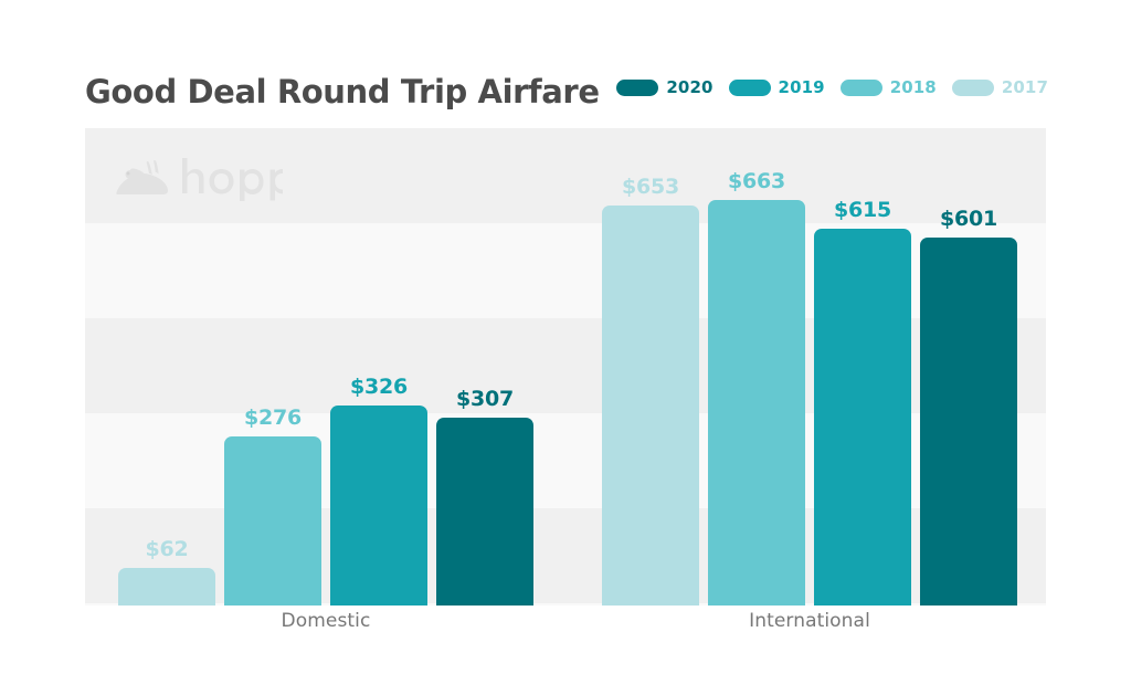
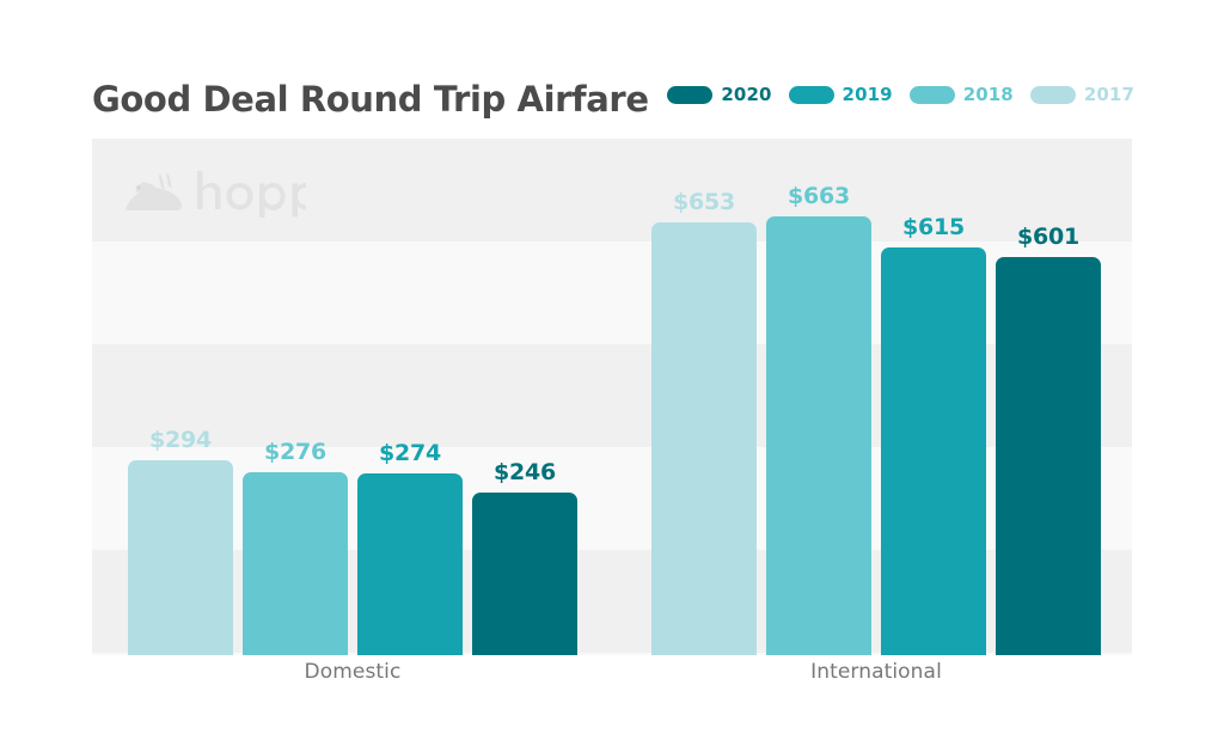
2017/Domestic: $62 -> $294
2019/Domestic: $326 -> $274
2020/Domestic: $307 -> $246
